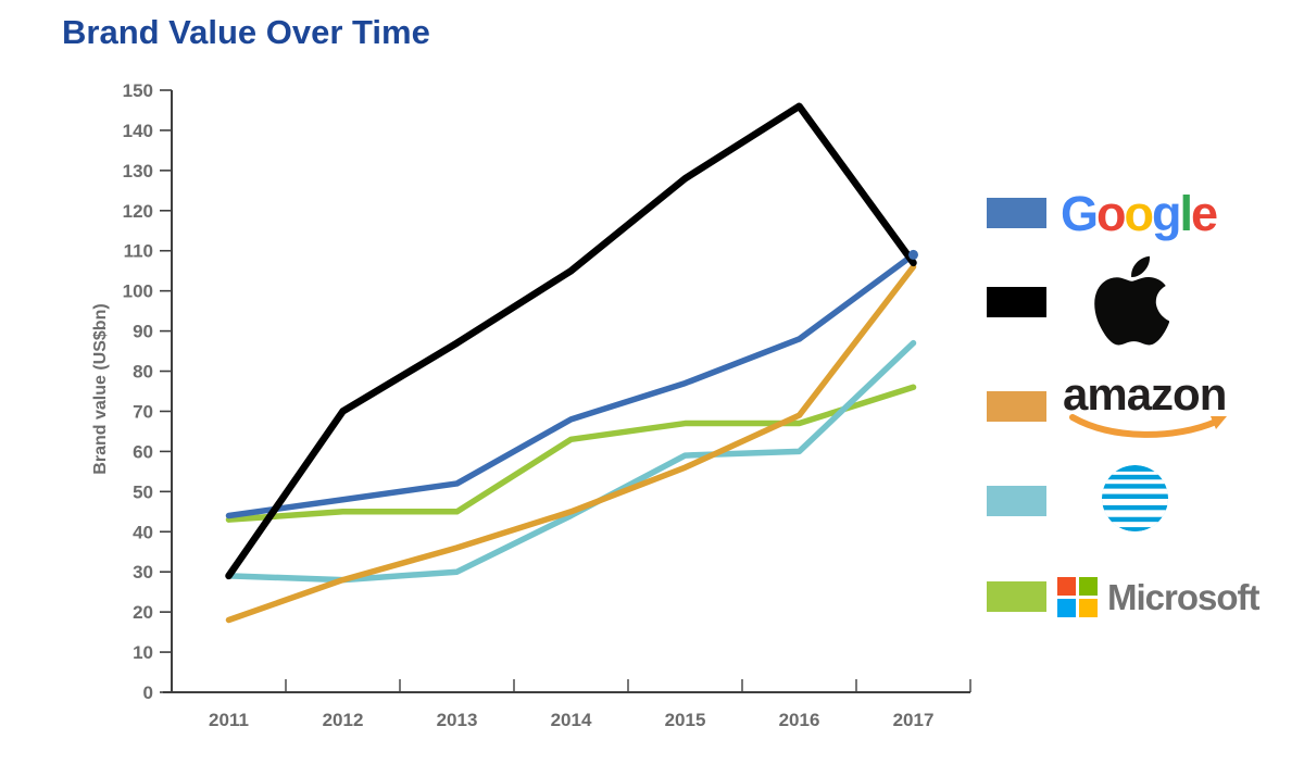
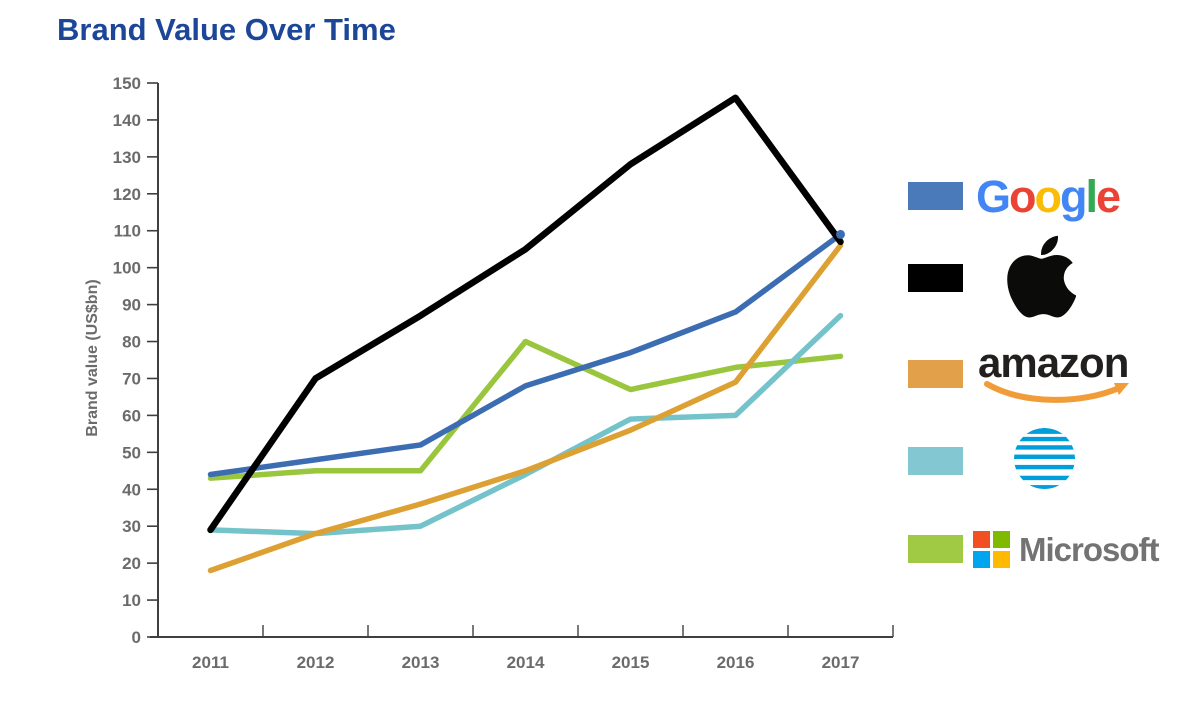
Microsoft/2014: 63 -> 80
Microsoft/2016: 67 -> 73
